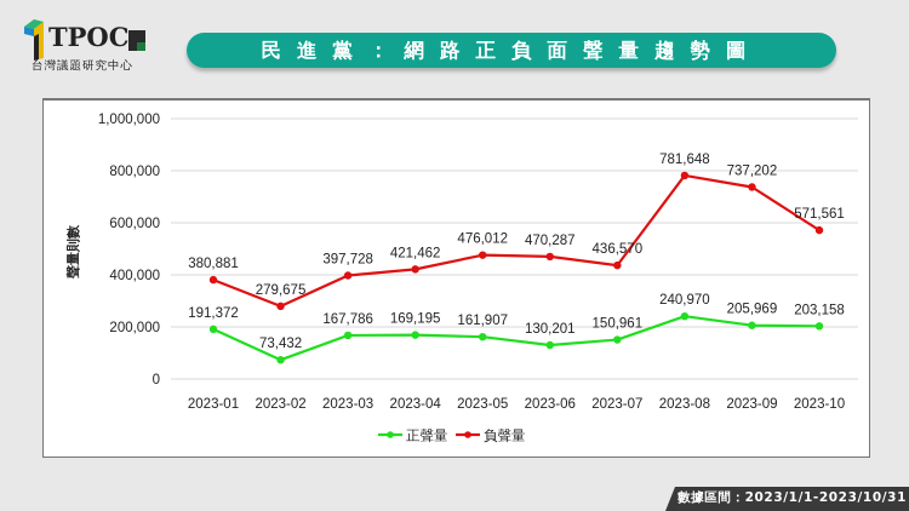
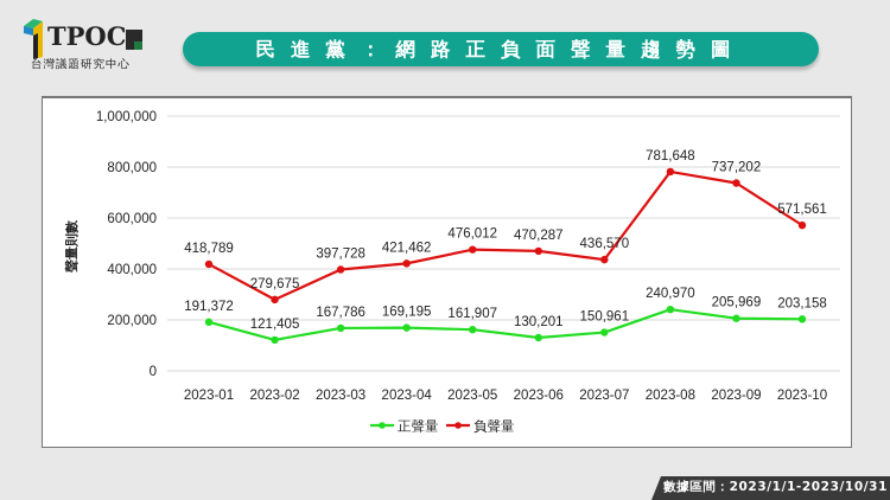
負聲量/2023-01: 380,881 -> 418,789
正聲量/2023-02: 73,432 -> 121,405
